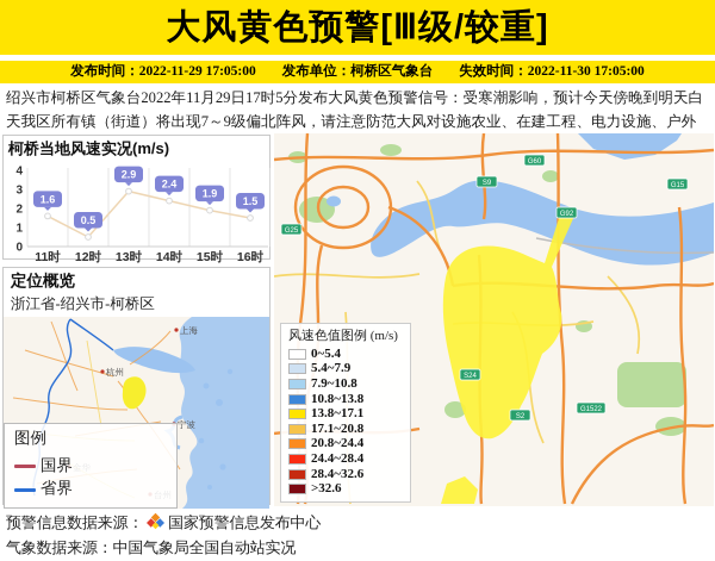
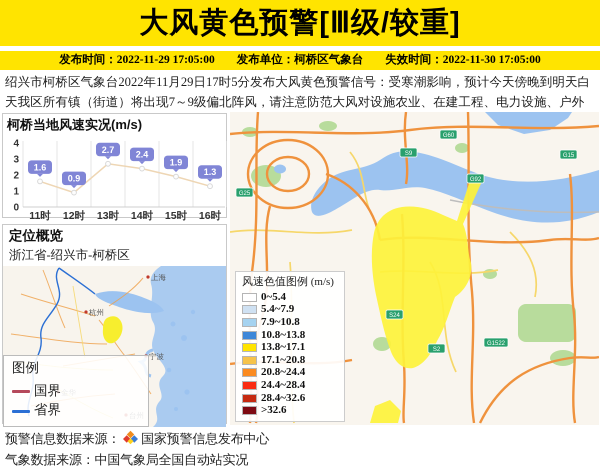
12时: 0.5 -> 0.9
13时: 2.9 -> 2.7
16时: 1.5 -> 1.3
